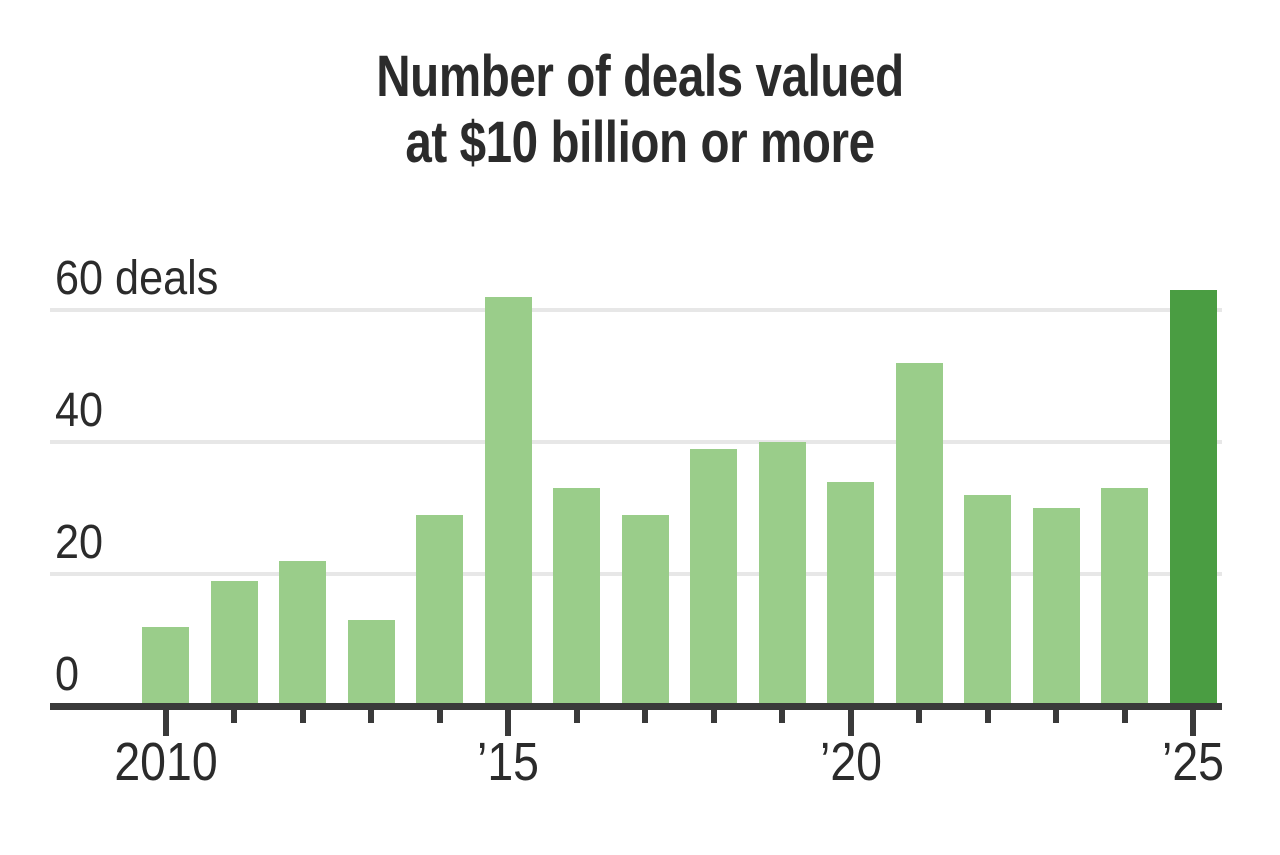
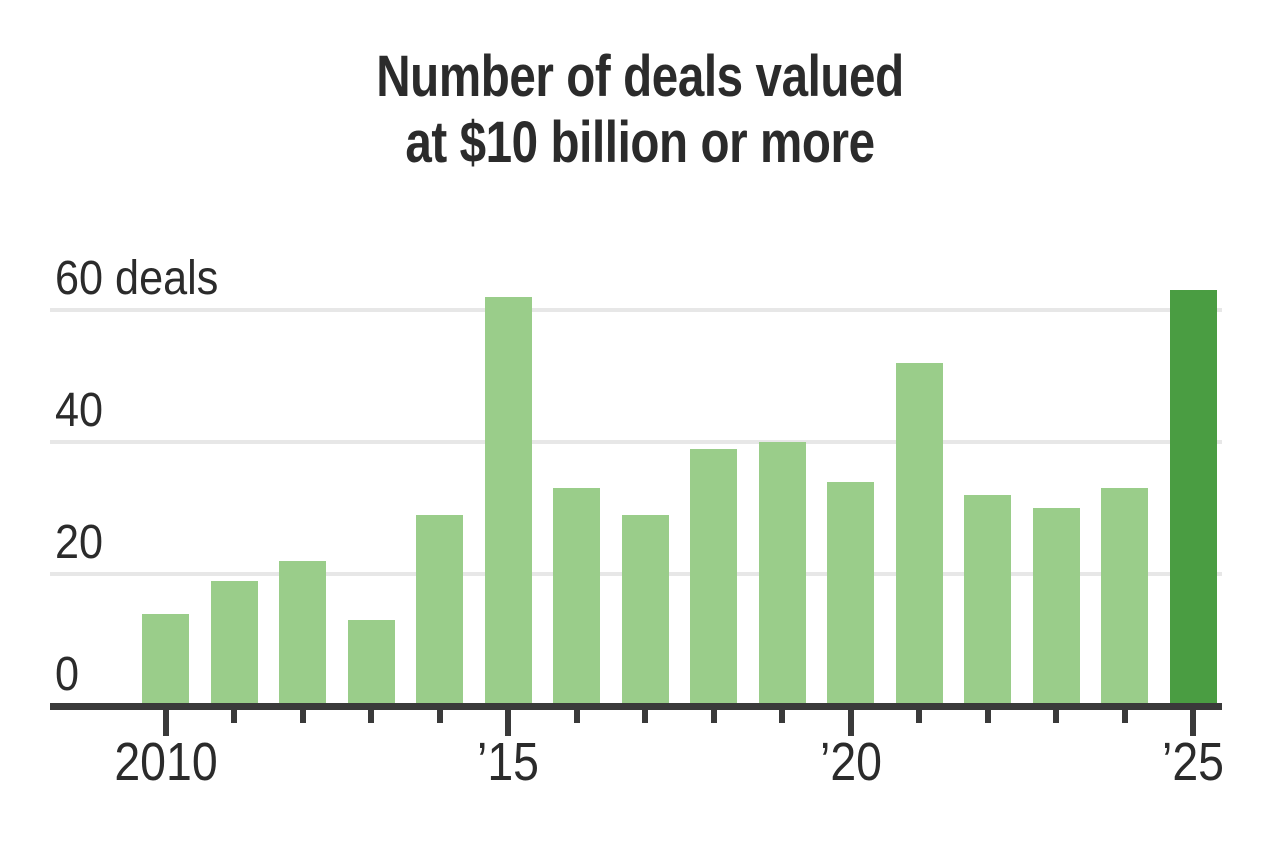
2010: 12 -> 14
